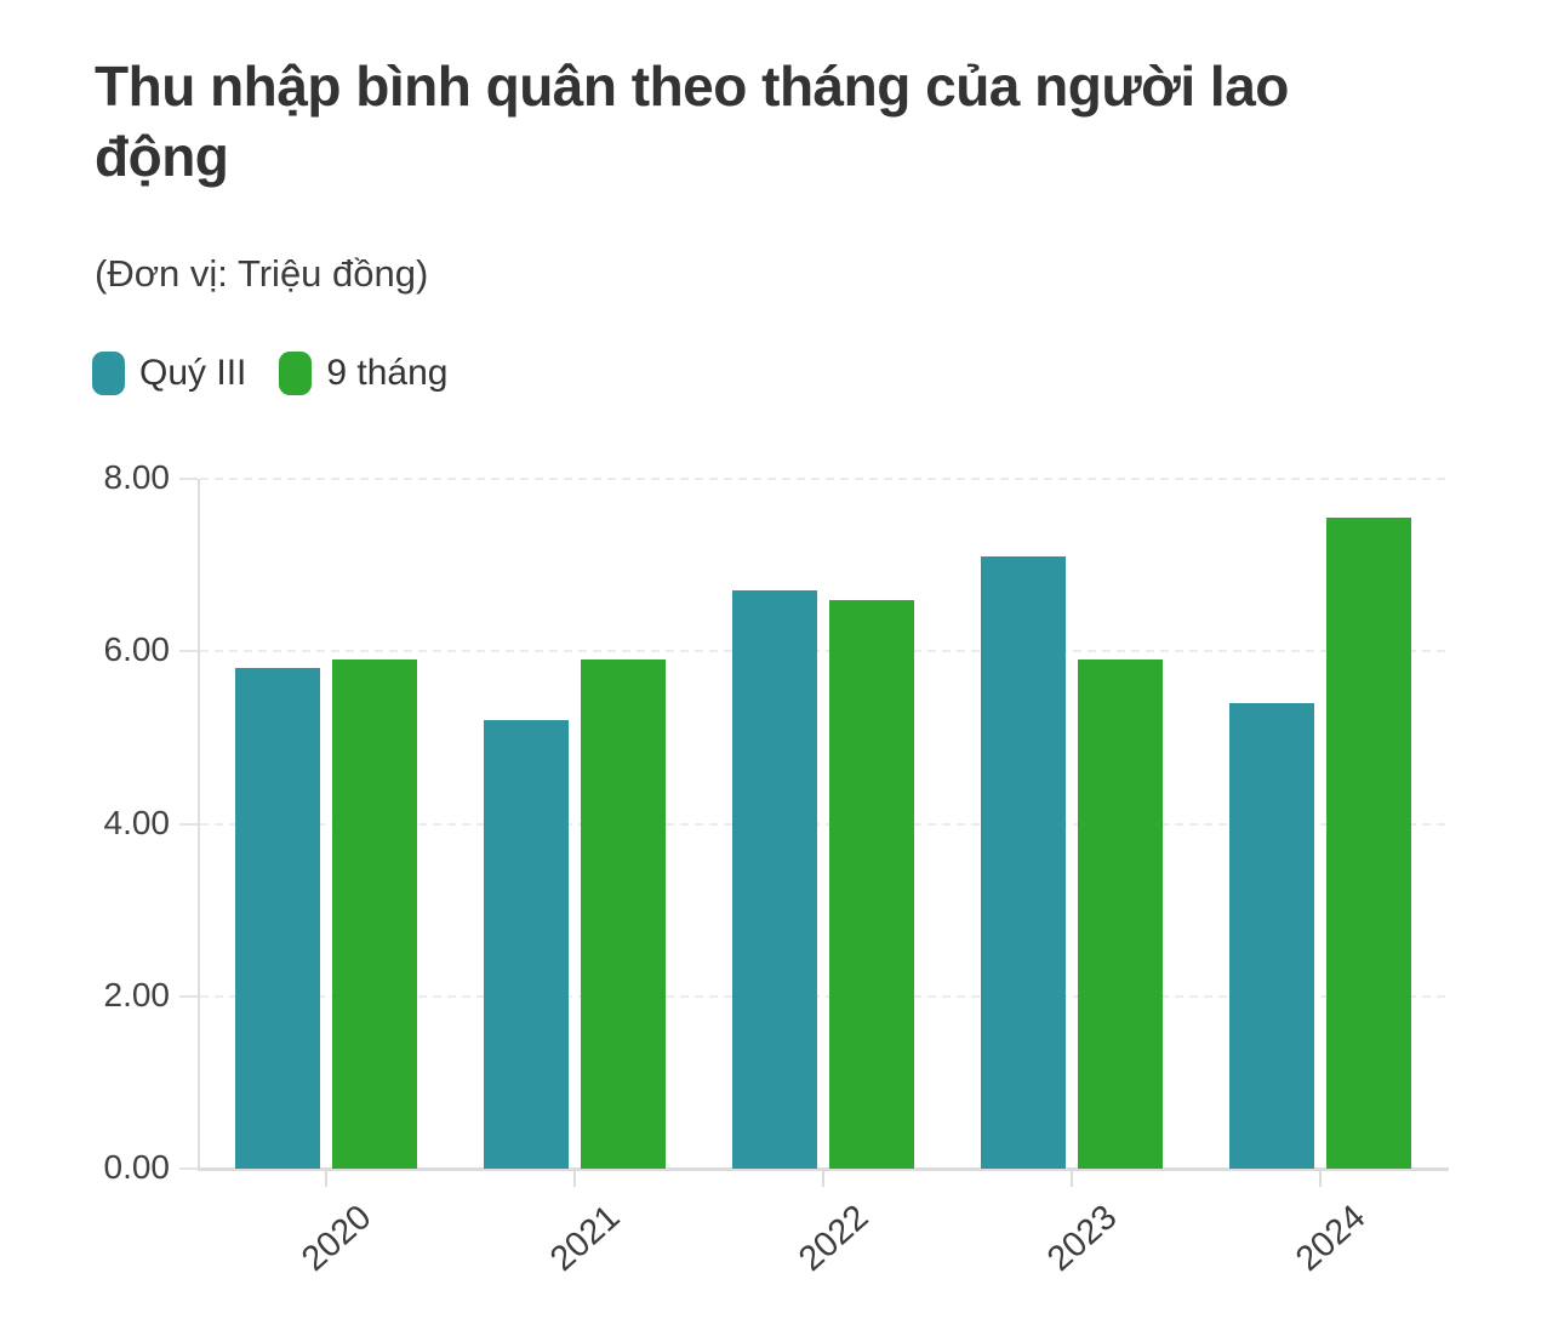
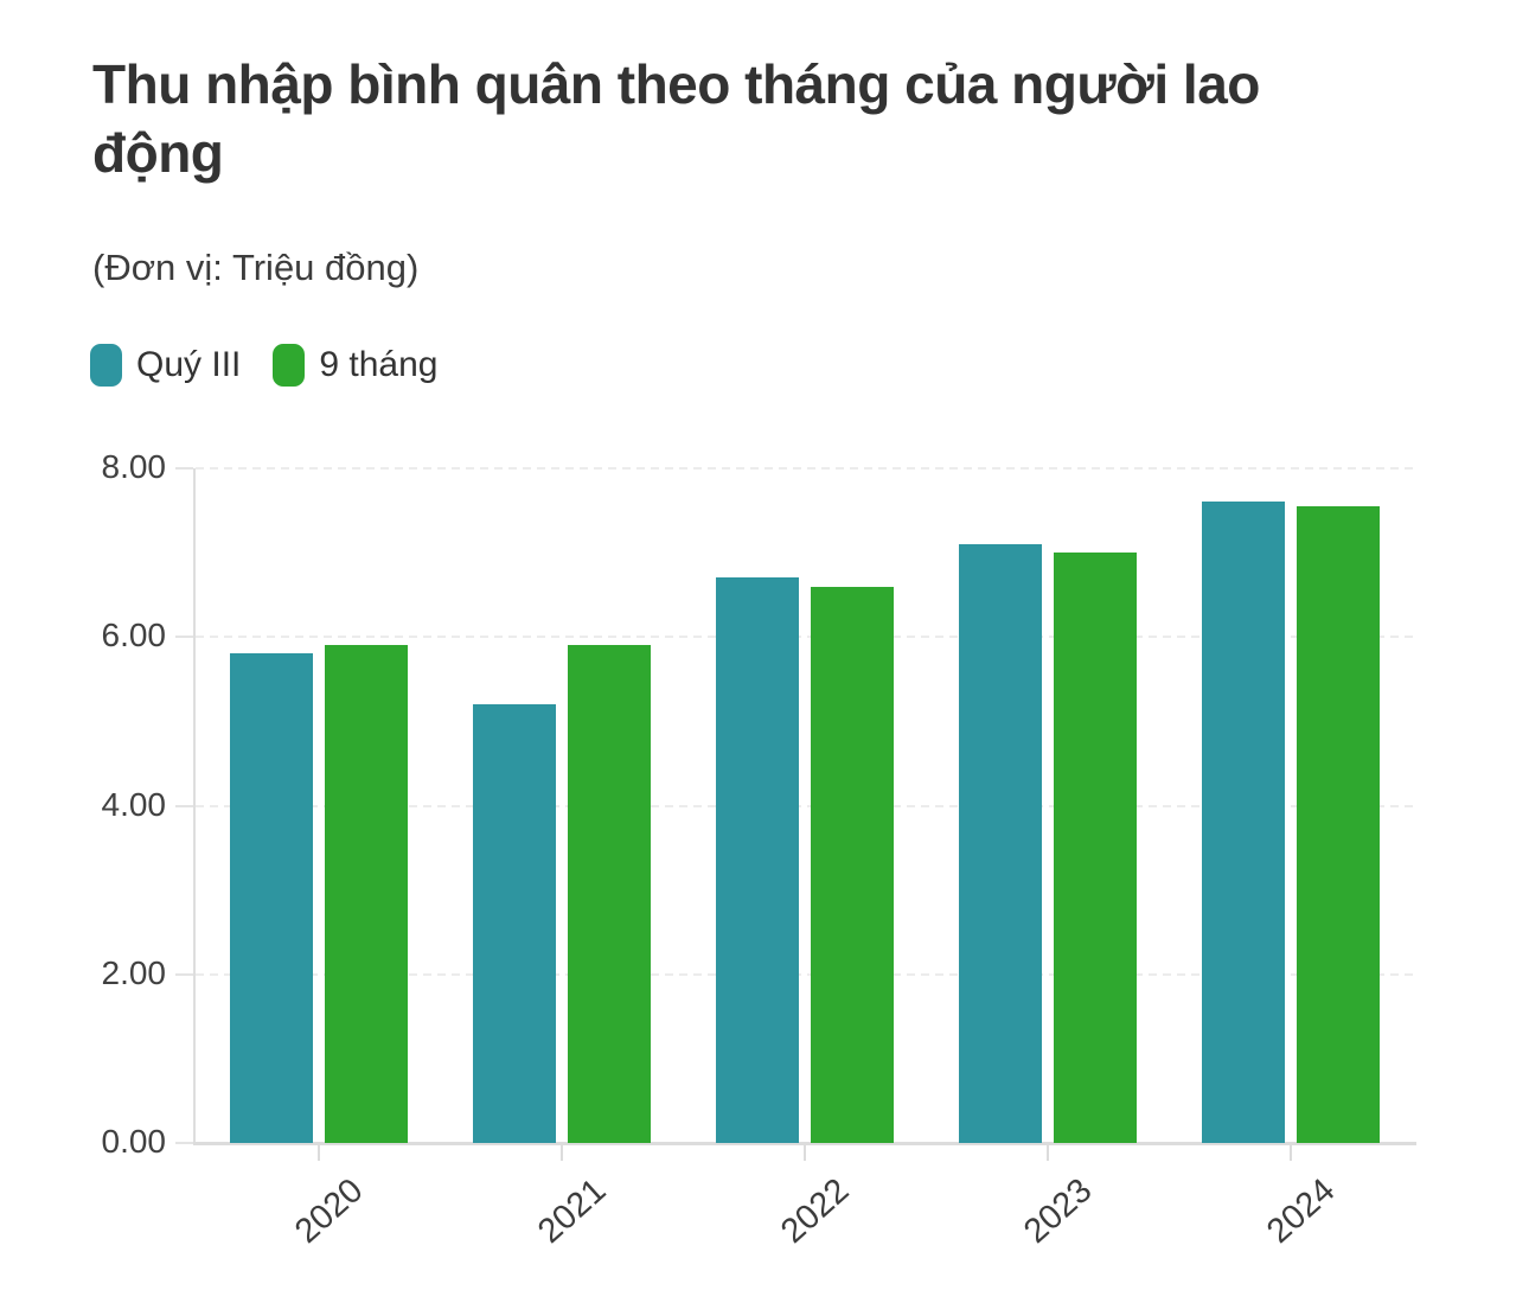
9 tháng/2023: 5.9 -> 7.0
Quý III/2024: 5.4 -> 7.6
